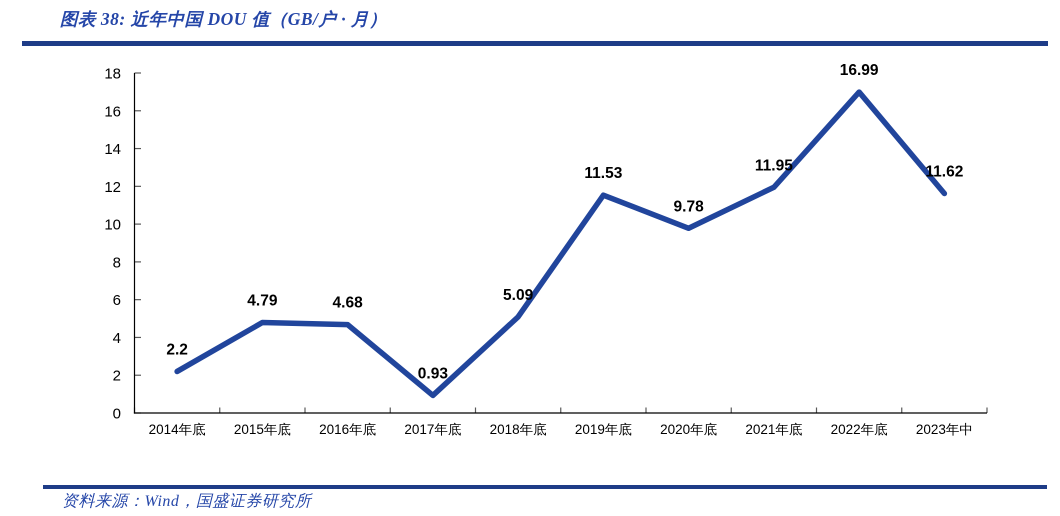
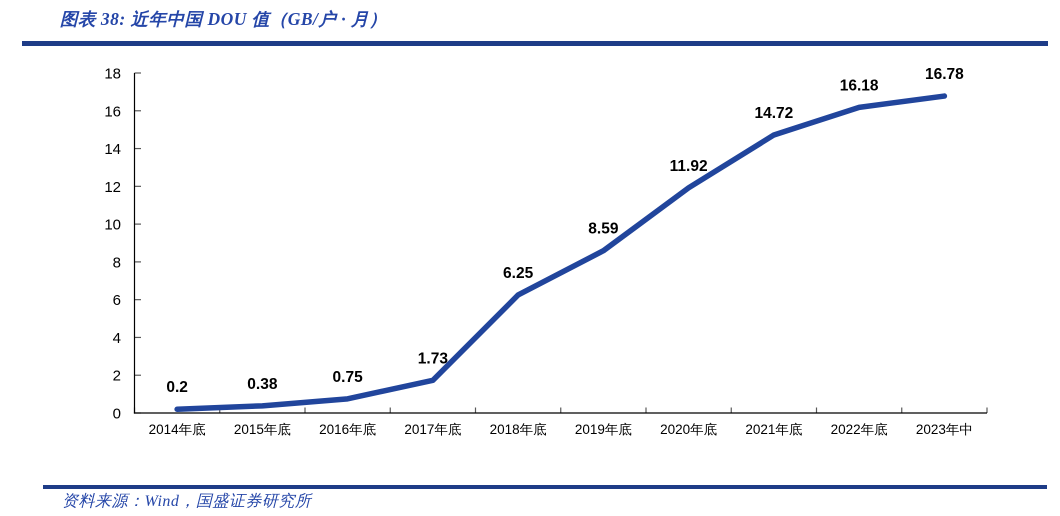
2014年底: 2.2 -> 0.2
2015年底: 4.79 -> 0.38
2016年底: 4.68 -> 0.75
2017年底: 0.93 -> 1.73
2018年底: 5.09 -> 6.25
2019年底: 11.53 -> 8.59
2020年底: 9.78 -> 11.92
2021年底: 11.95 -> 14.72
2022年底: 16.99 -> 16.18
2023年中: 11.62 -> 16.78
